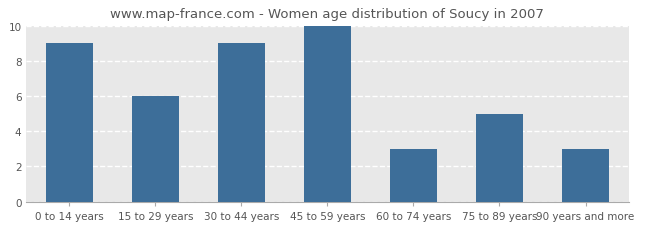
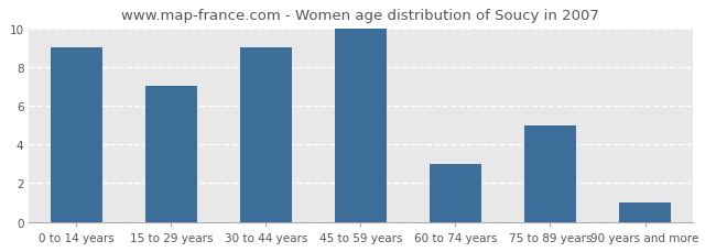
15 to 29 years: 6 -> 7
90 years and more: 3 -> 1
